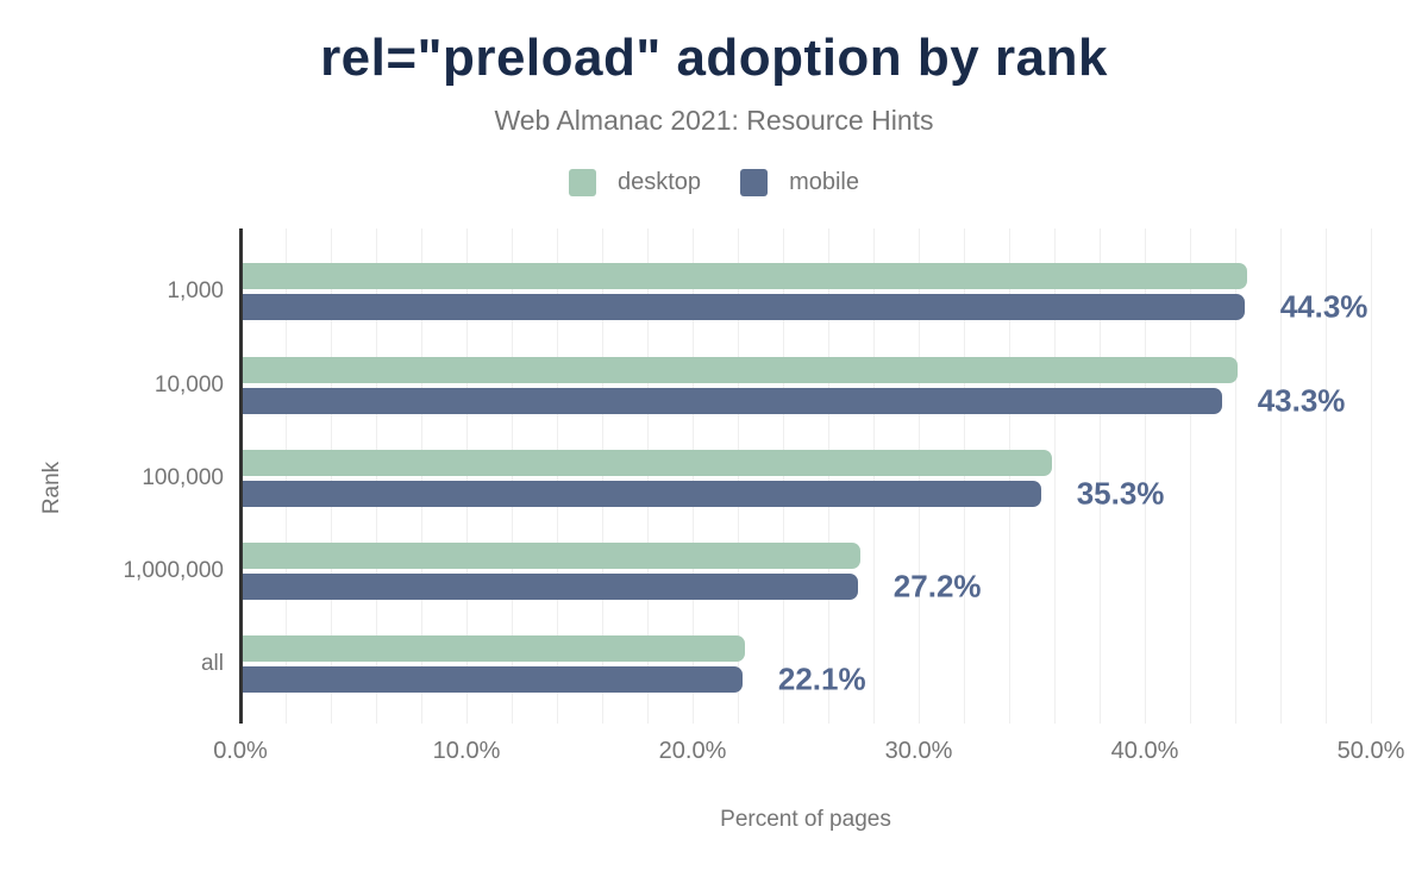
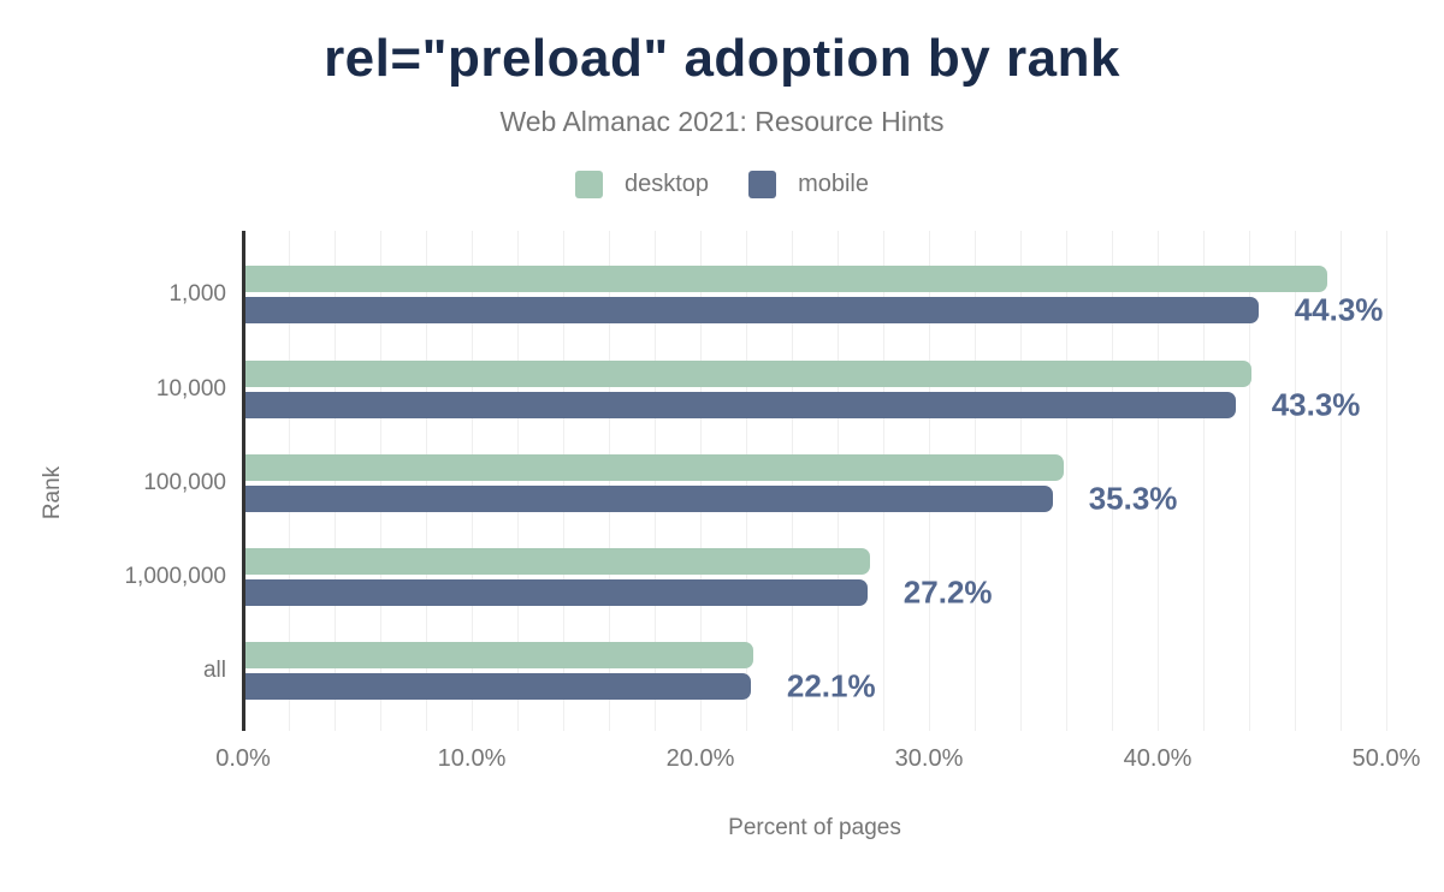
desktop/1,000: 44.4% -> 47.3%
